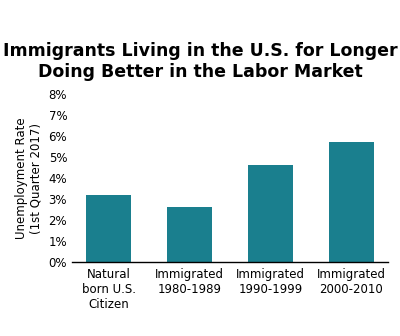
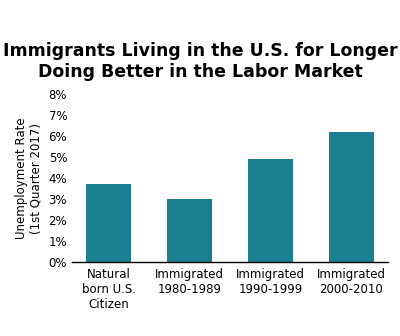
Natural born U.S. Citizen: 3.2% -> 3.7%
Immigrated 1980-1989: 2.6% -> 3.0%
Immigrated 1990-1999: 4.6% -> 4.9%
Immigrated 2000-2010: 5.7% -> 6.2%
